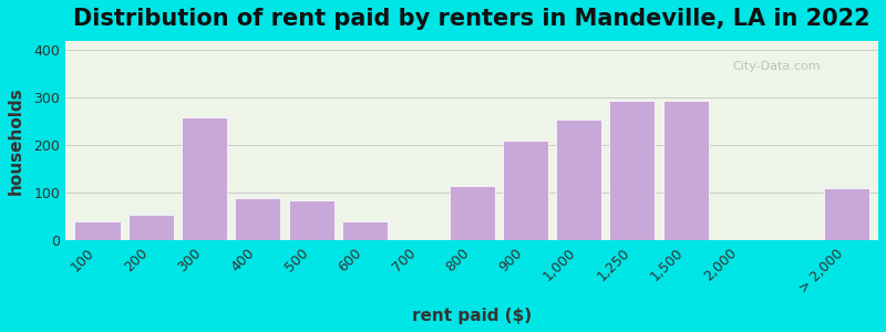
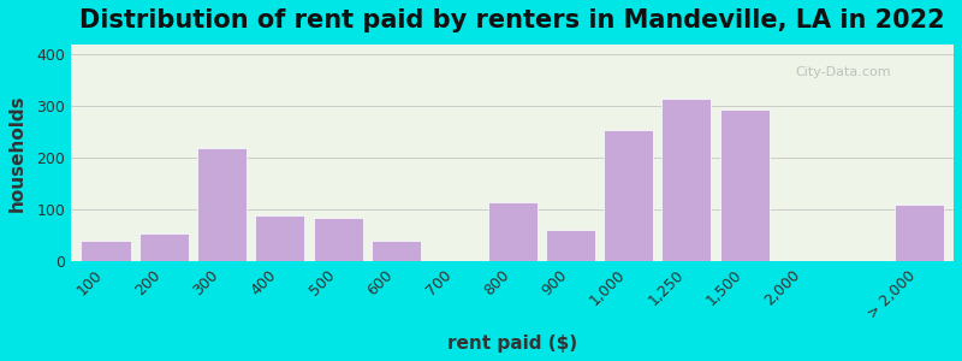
300: 260 -> 220
900: 210 -> 60
1,250: 295 -> 315
